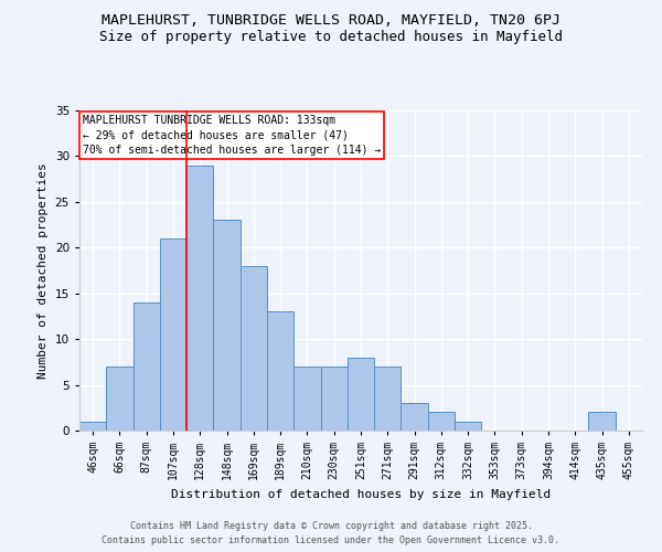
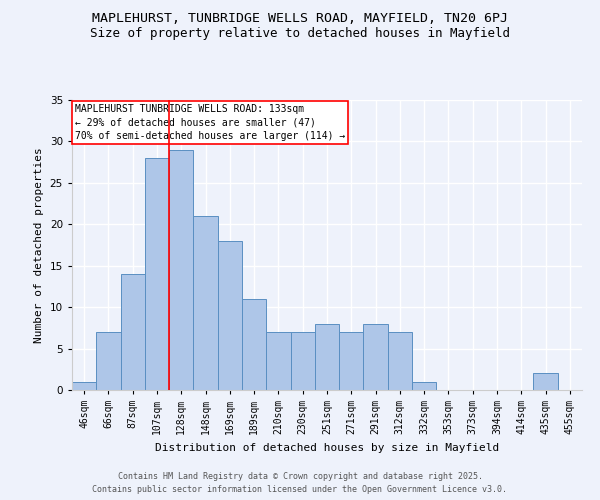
107sqm: 21 -> 28
148sqm: 23 -> 21
189sqm: 13 -> 11
291sqm: 3 -> 8
312sqm: 2 -> 7
